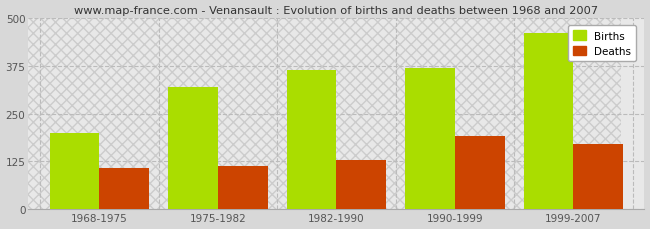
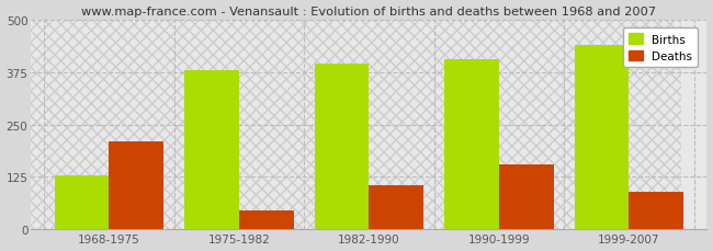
Births/1968-1975: 200 -> 130
Deaths/1968-1975: 108 -> 210
Births/1975-1982: 320 -> 380
Deaths/1975-1982: 112 -> 45
Births/1982-1990: 365 -> 395
Deaths/1982-1990: 128 -> 105
Births/1990-1999: 370 -> 405
Deaths/1990-1999: 192 -> 155
Births/1999-2007: 460 -> 440
Deaths/1999-2007: 172 -> 90
